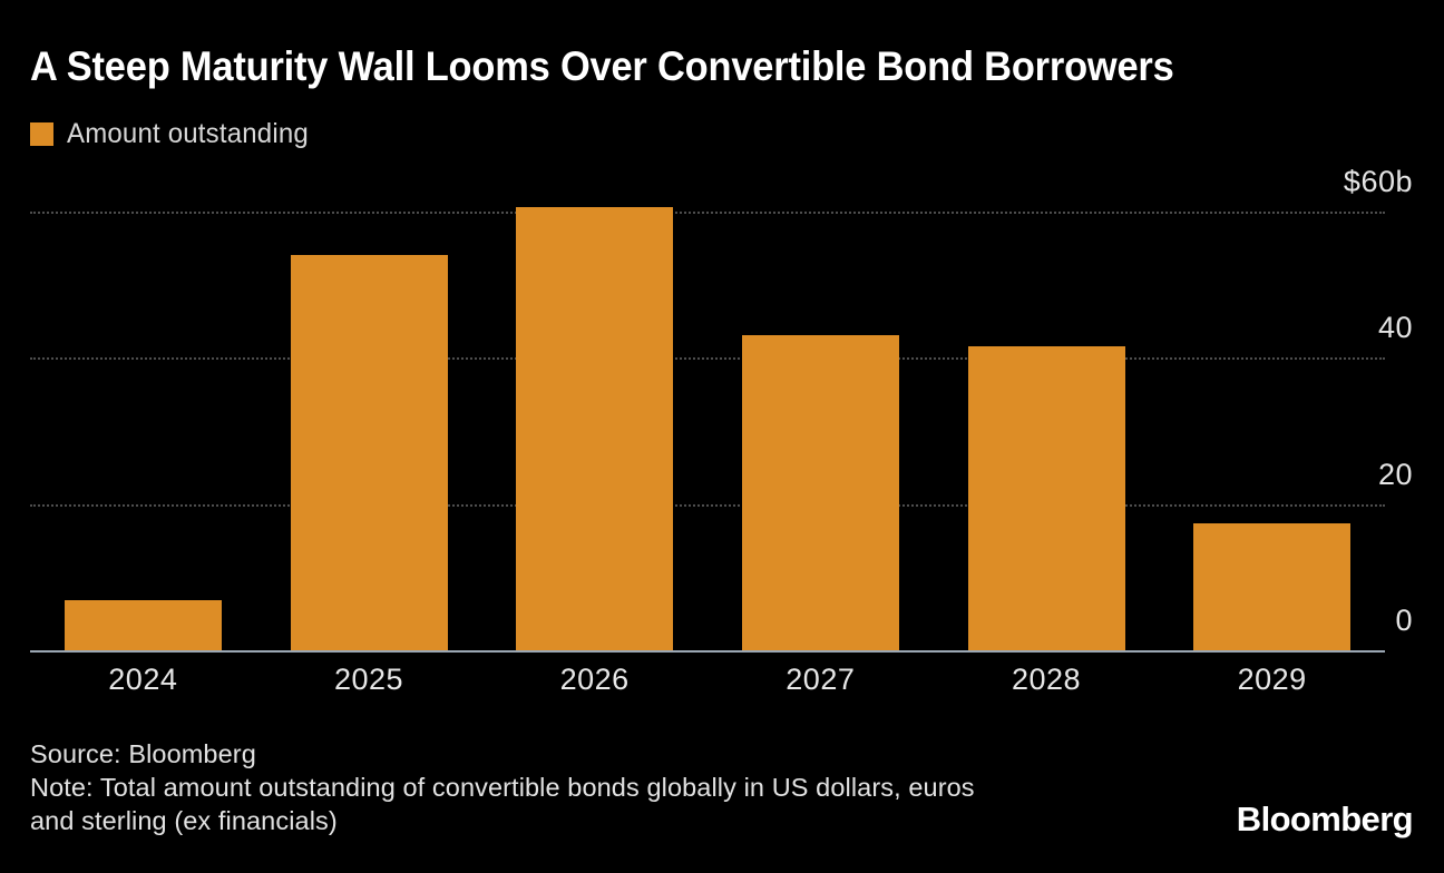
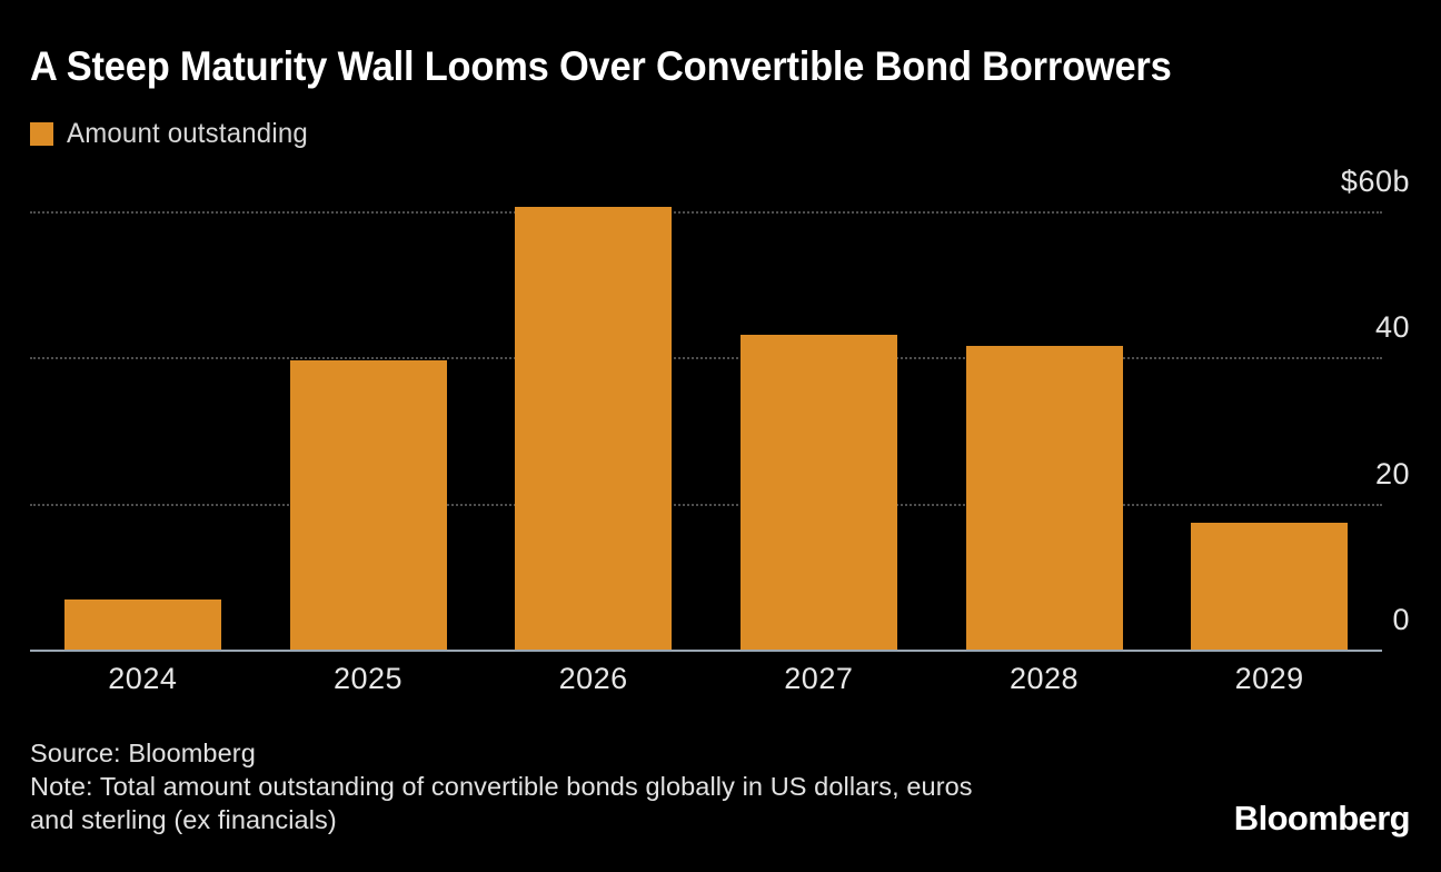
2025: $54b -> $40b
